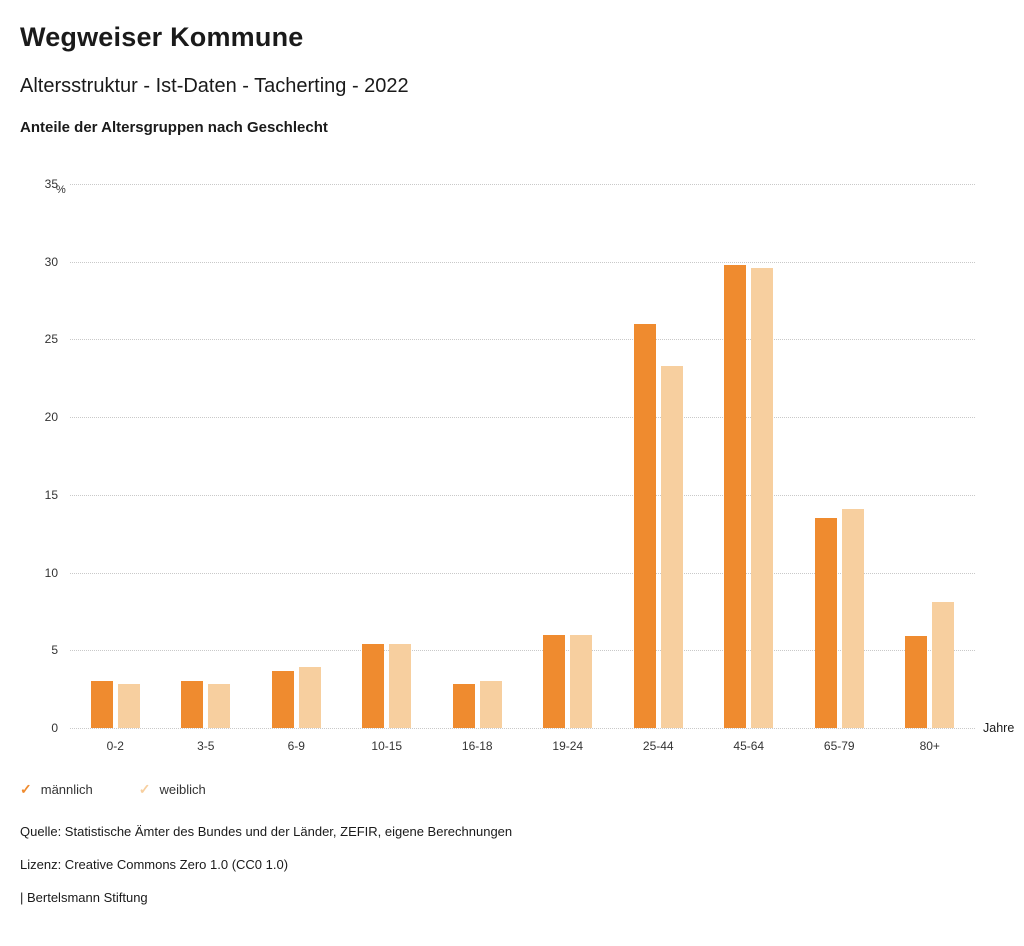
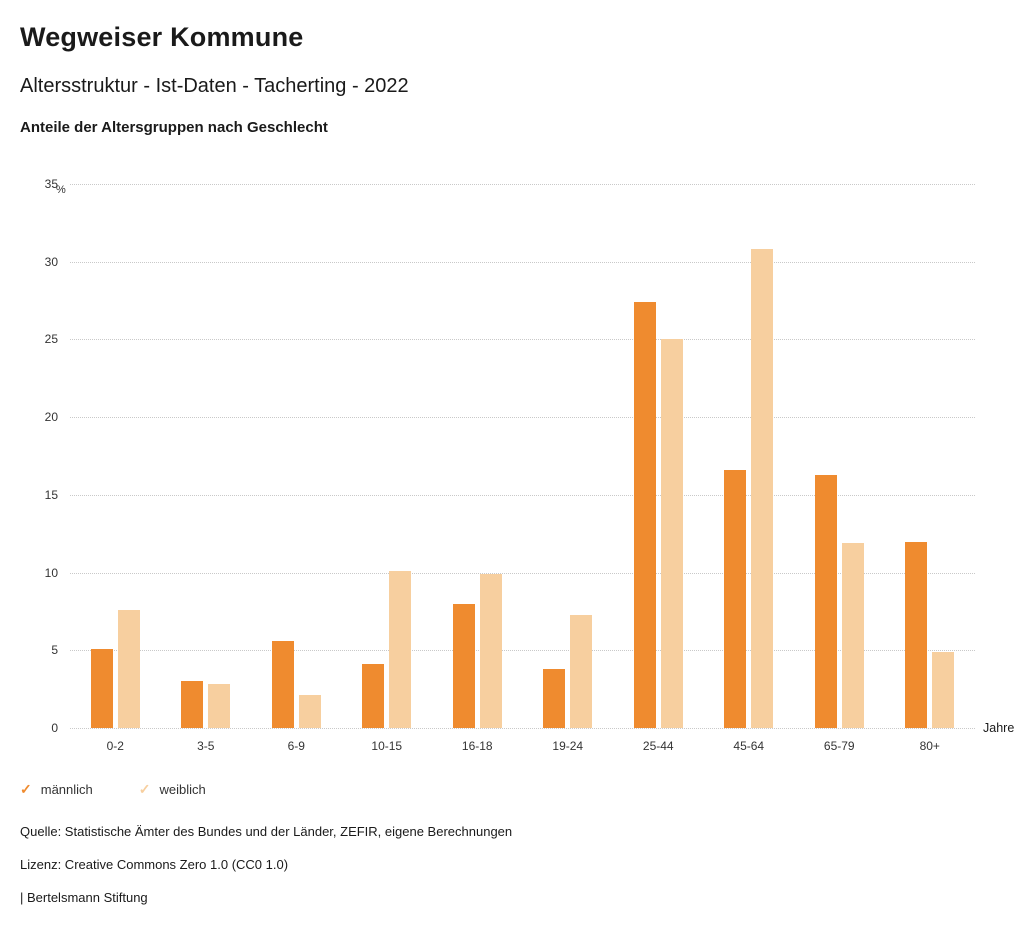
männlich/0-2: 3.0 -> 5.1
weiblich/0-2: 2.8 -> 7.6
männlich/6-9: 3.7 -> 5.6
weiblich/6-9: 3.9 -> 2.1
männlich/10-15: 5.4 -> 4.1
weiblich/10-15: 5.4 -> 10.1
männlich/16-18: 2.8 -> 8.0
weiblich/16-18: 3.0 -> 9.9
männlich/19-24: 6.0 -> 3.8
weiblich/19-24: 6.0 -> 7.3
männlich/25-44: 26.0 -> 27.4
weiblich/25-44: 23.3 -> 25.0
männlich/45-64: 29.8 -> 16.6
weiblich/45-64: 29.6 -> 30.8
männlich/65-79: 13.5 -> 16.3
weiblich/65-79: 14.1 -> 11.9
männlich/80+: 5.9 -> 12.0
weiblich/80+: 8.1 -> 4.9
